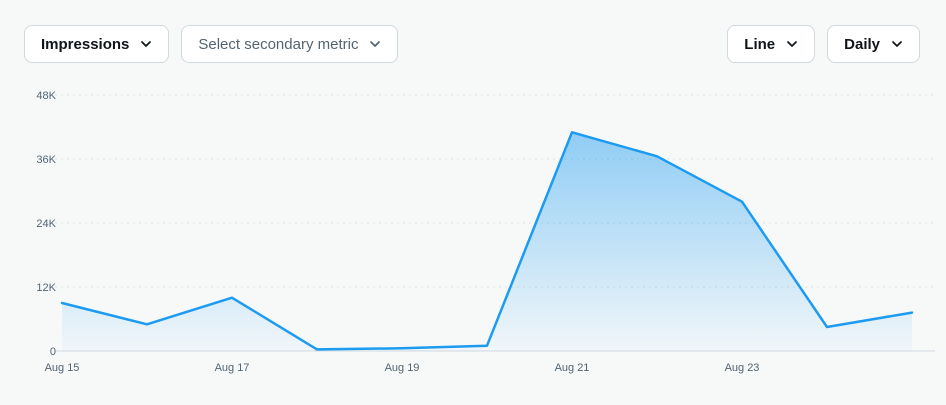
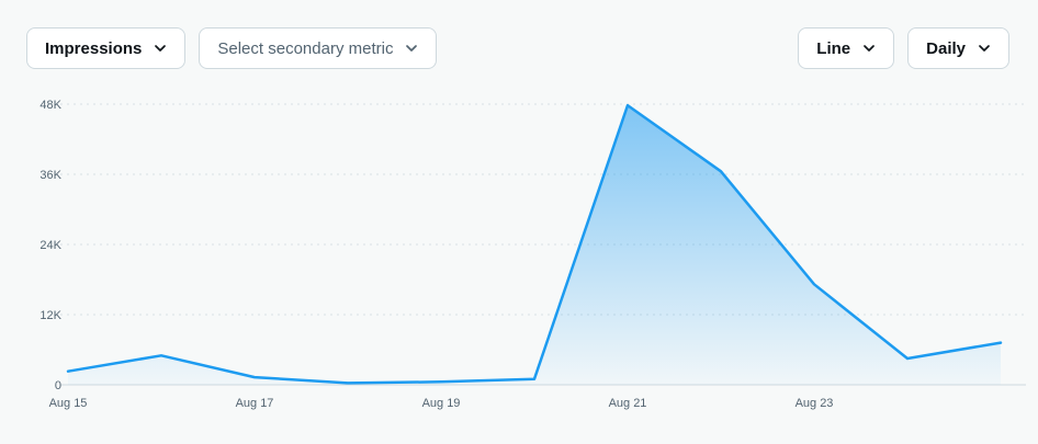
Aug 15: 9K -> 2K
Aug 17: 10K -> 1K
Aug 21: 41K -> 48K
Aug 23: 28K -> 17K
